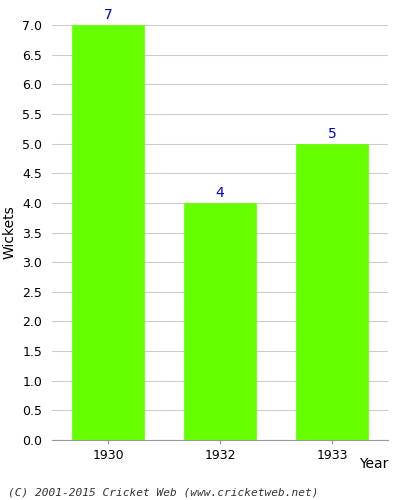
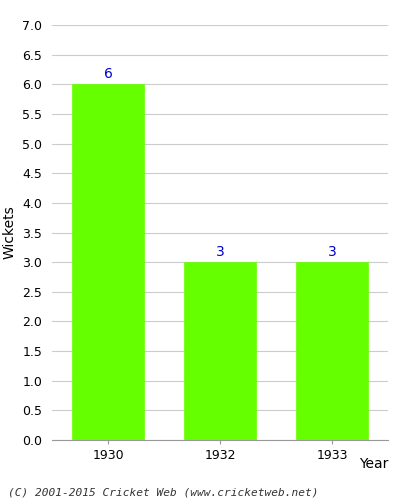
1930: 7 -> 6
1932: 4 -> 3
1933: 5 -> 3
